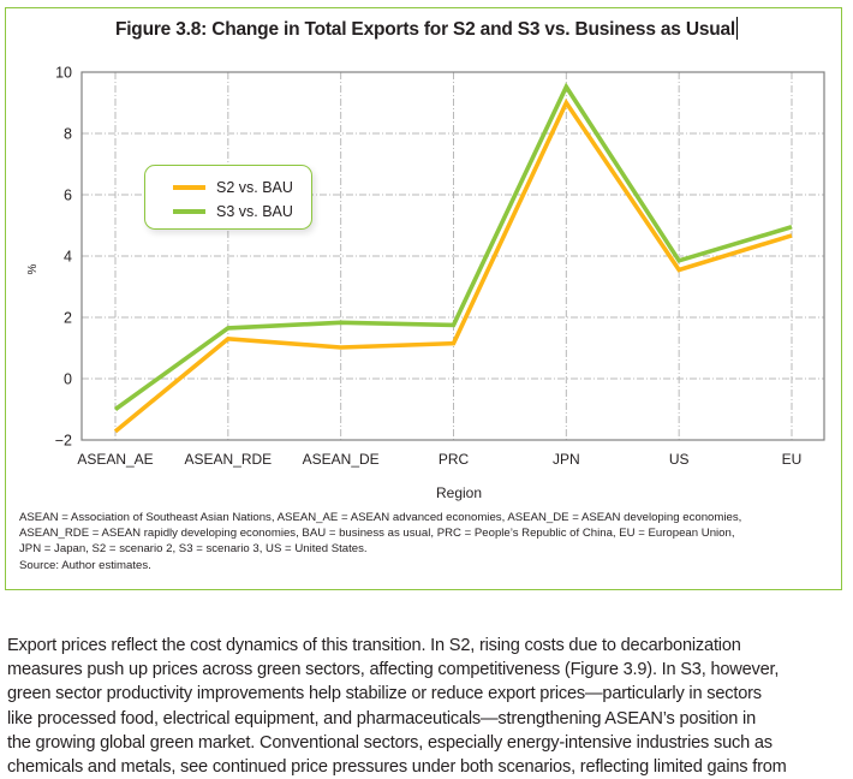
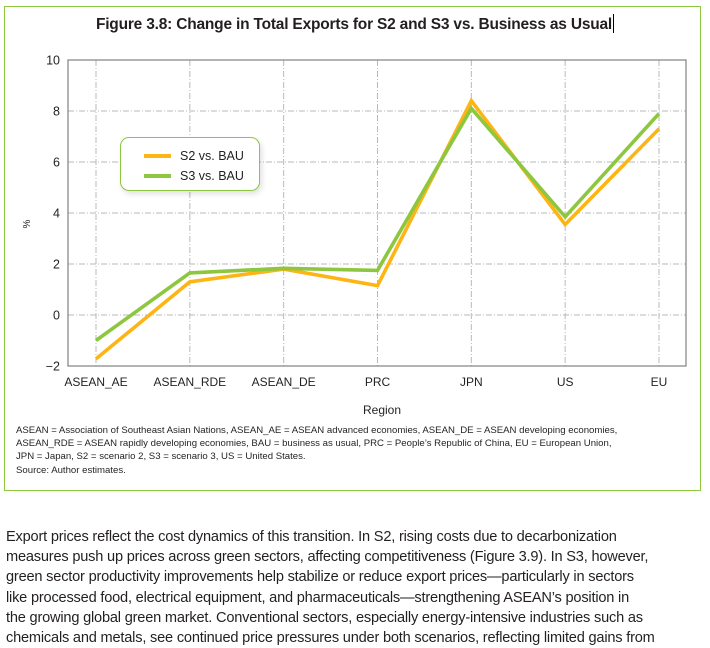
S2 vs. BAU/ASEAN_DE: 1.0 -> 1.8
S2 vs. BAU/JPN: 9.0 -> 8.4
S3 vs. BAU/JPN: 9.5 -> 8.1
S2 vs. BAU/EU: 4.7 -> 7.3
S3 vs. BAU/EU: 5.0 -> 7.9
